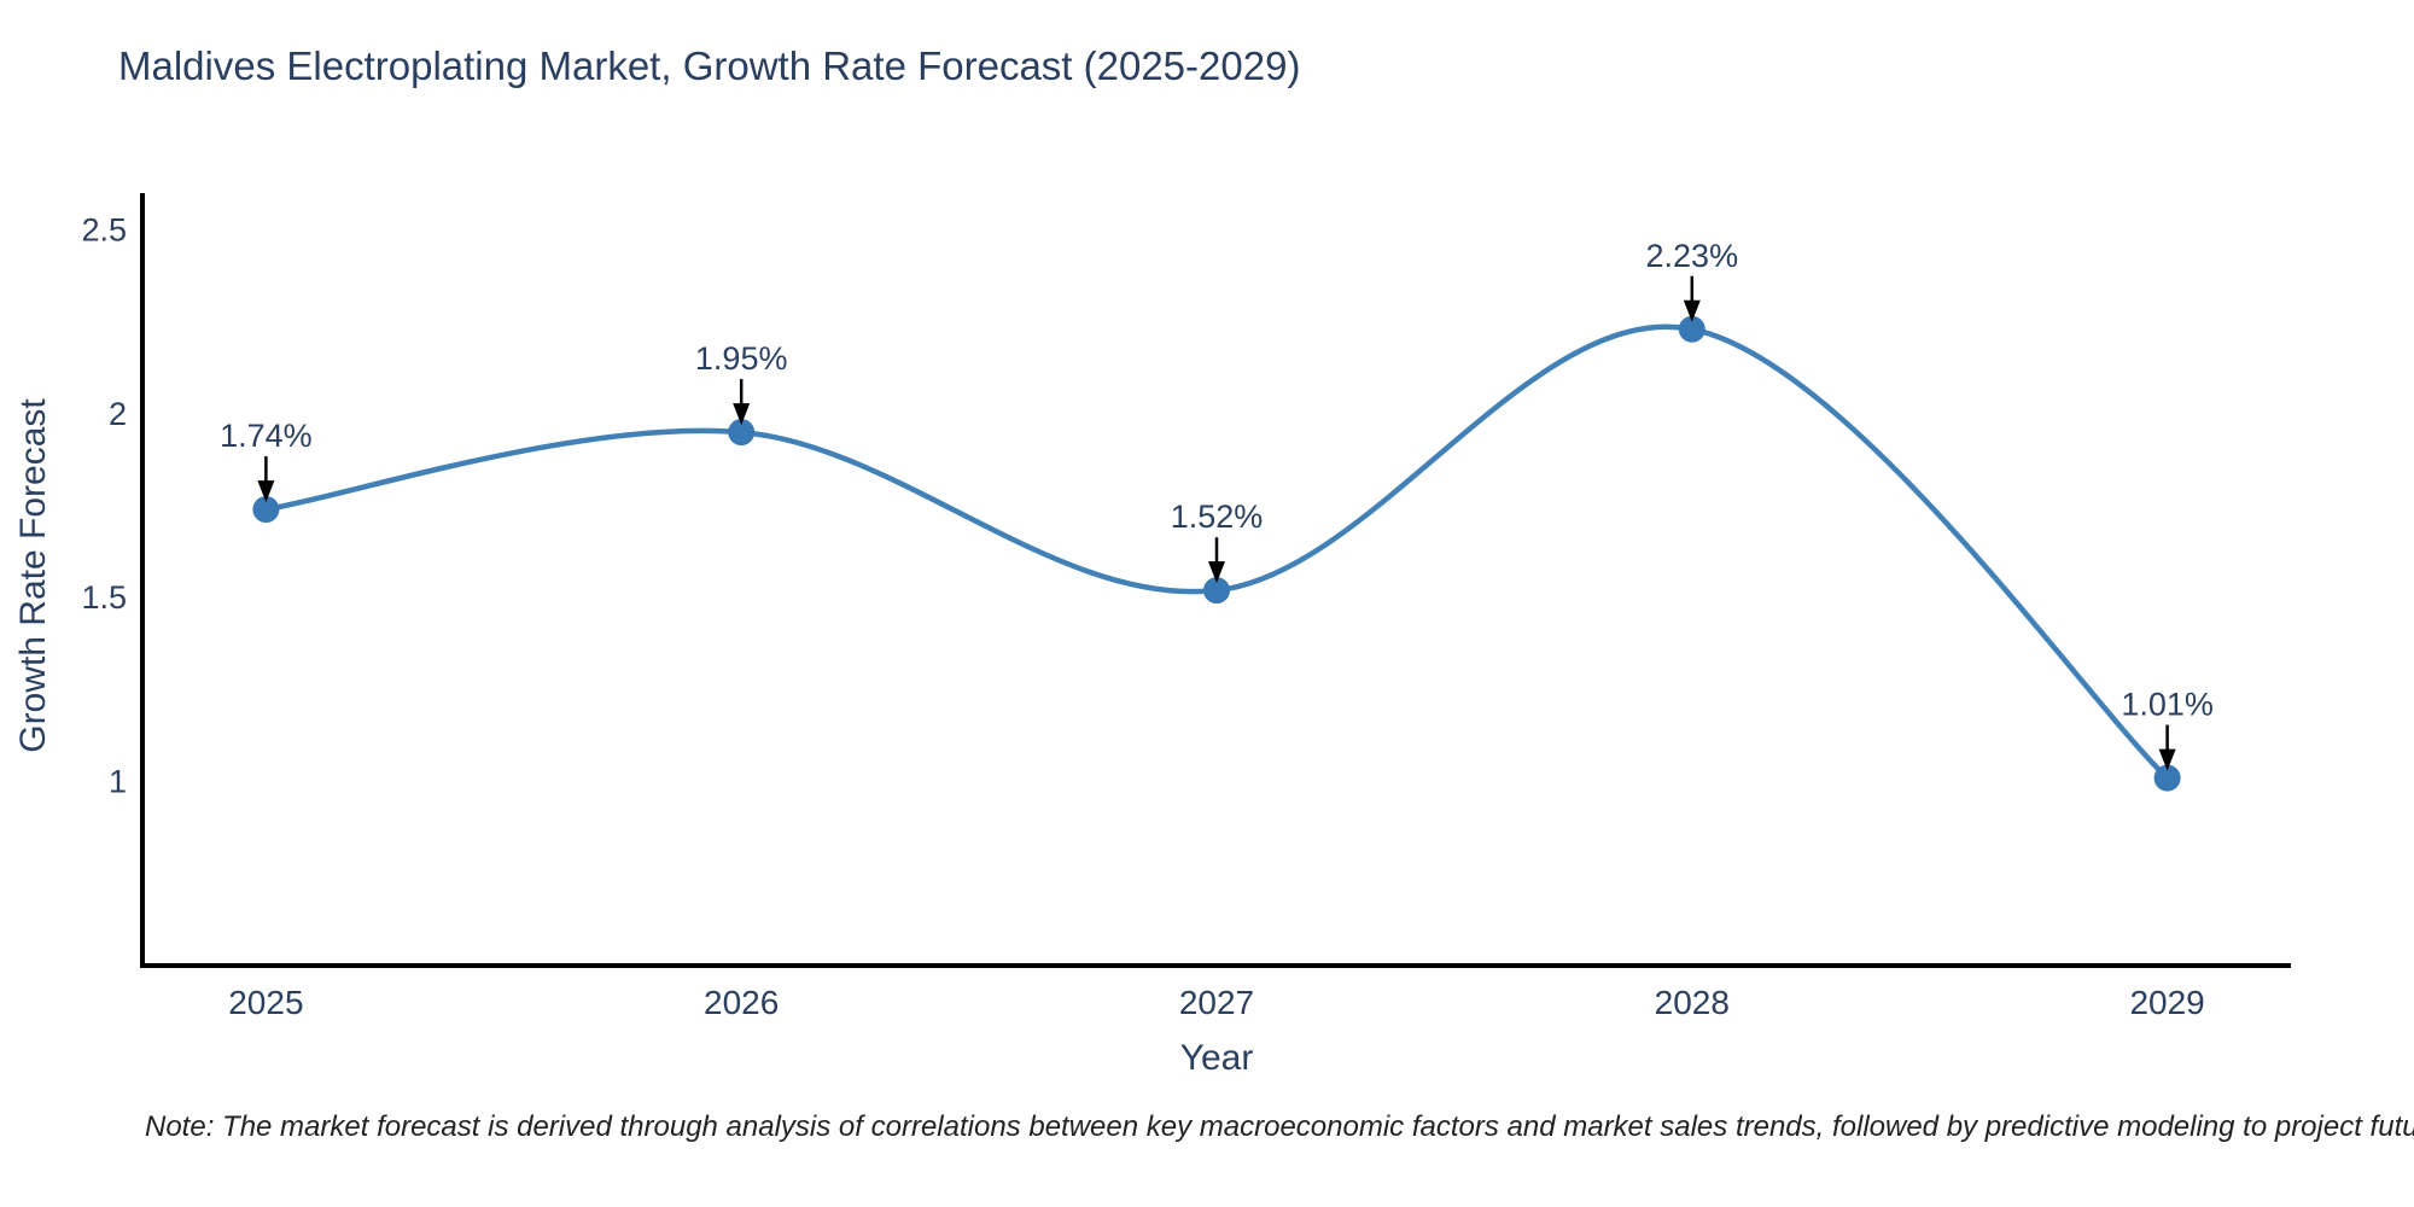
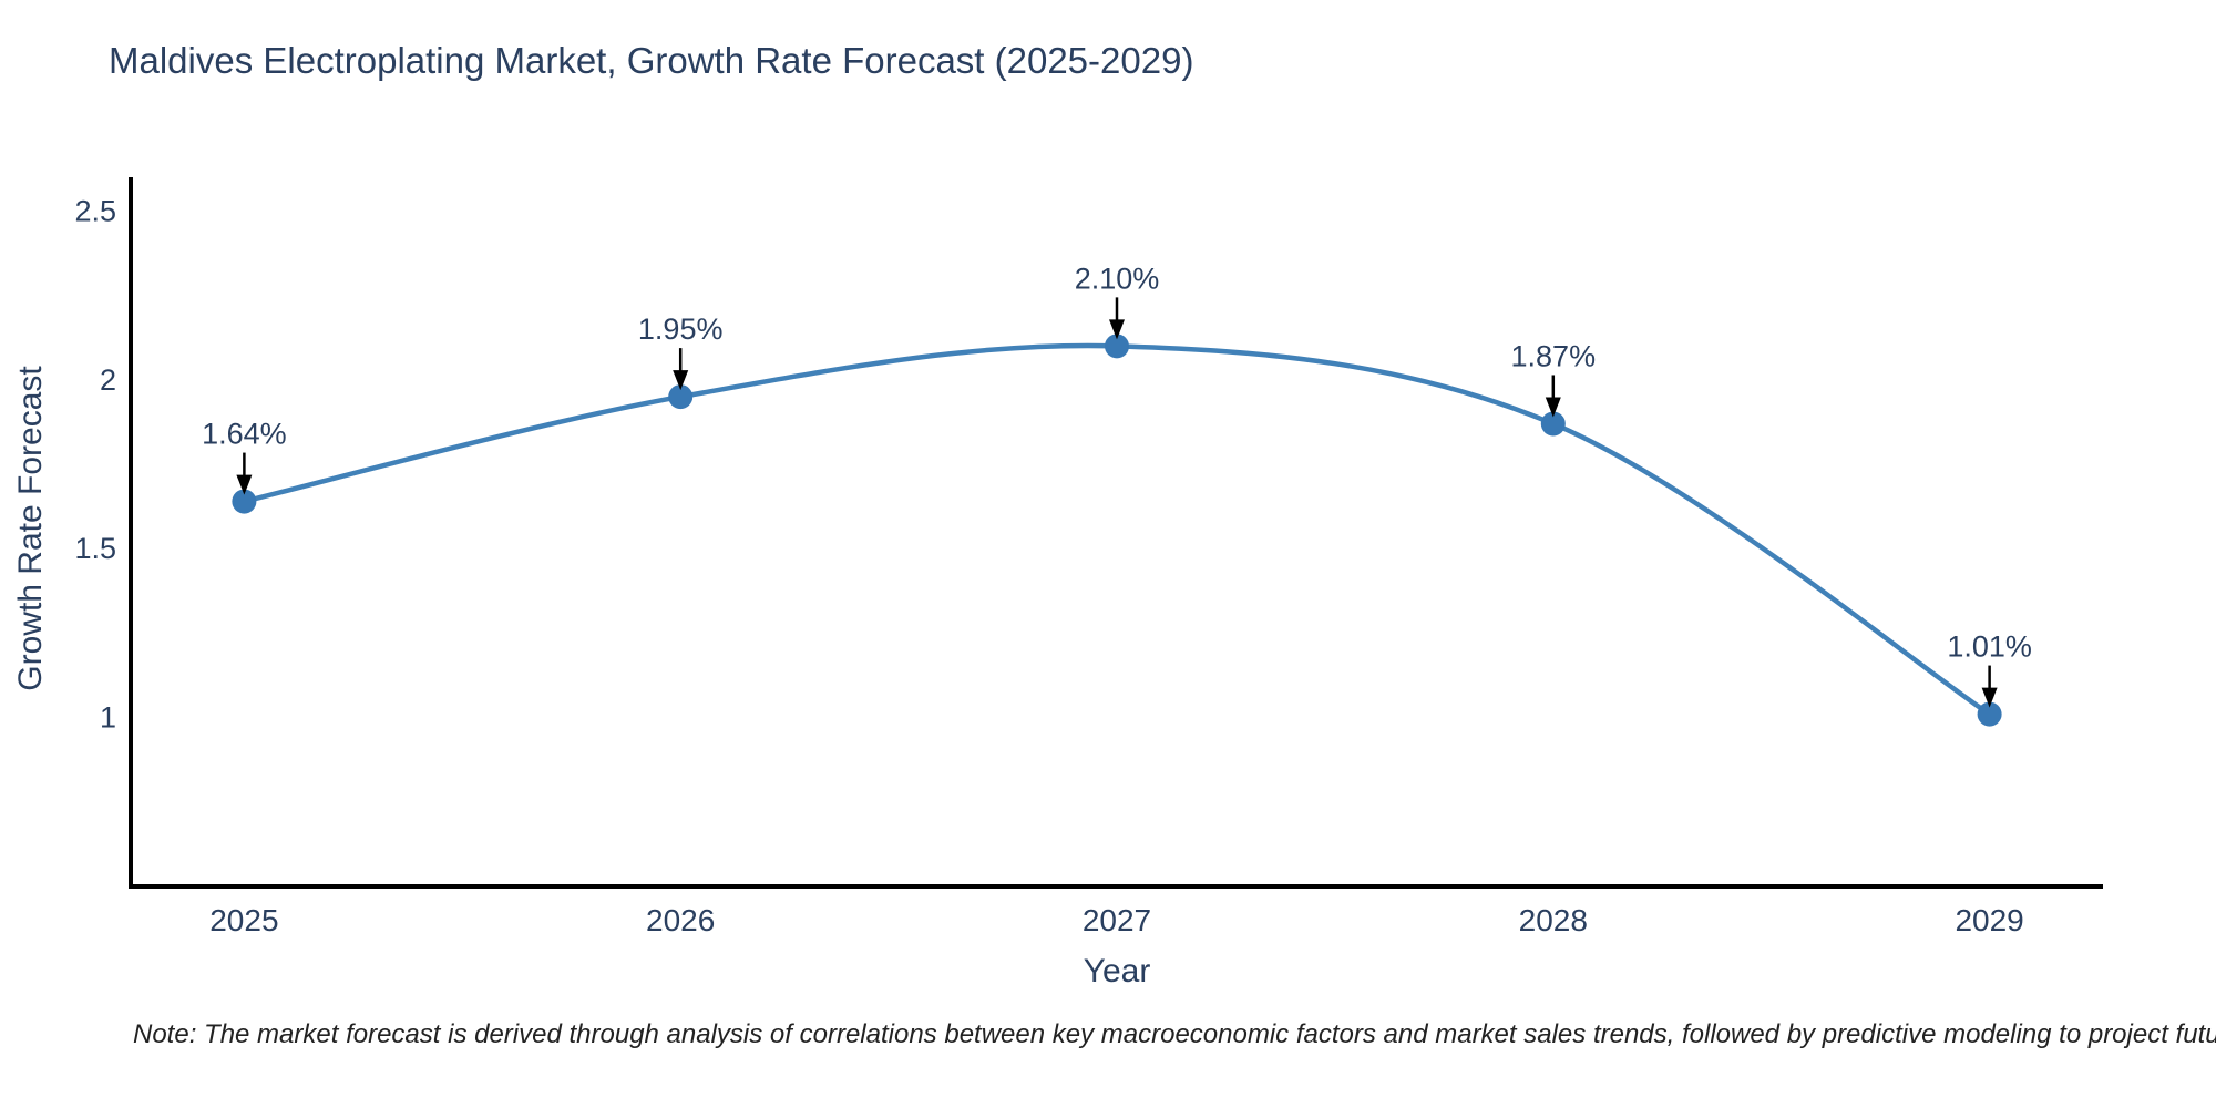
2025: 1.74% -> 1.64%
2027: 1.52% -> 2.10%
2028: 2.23% -> 1.87%
